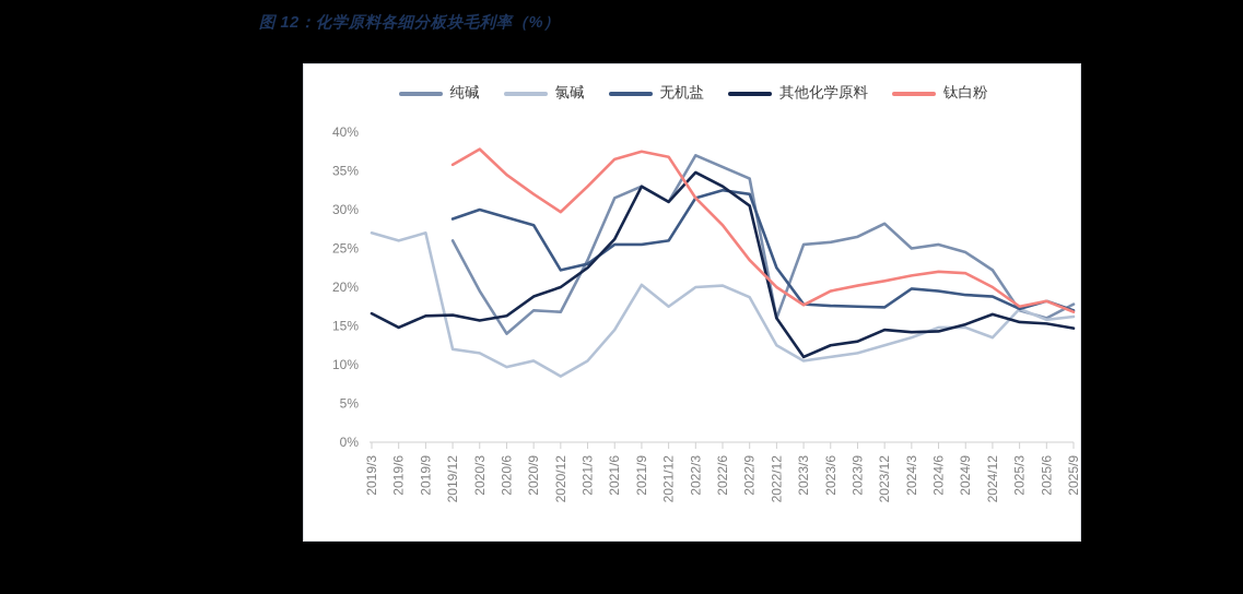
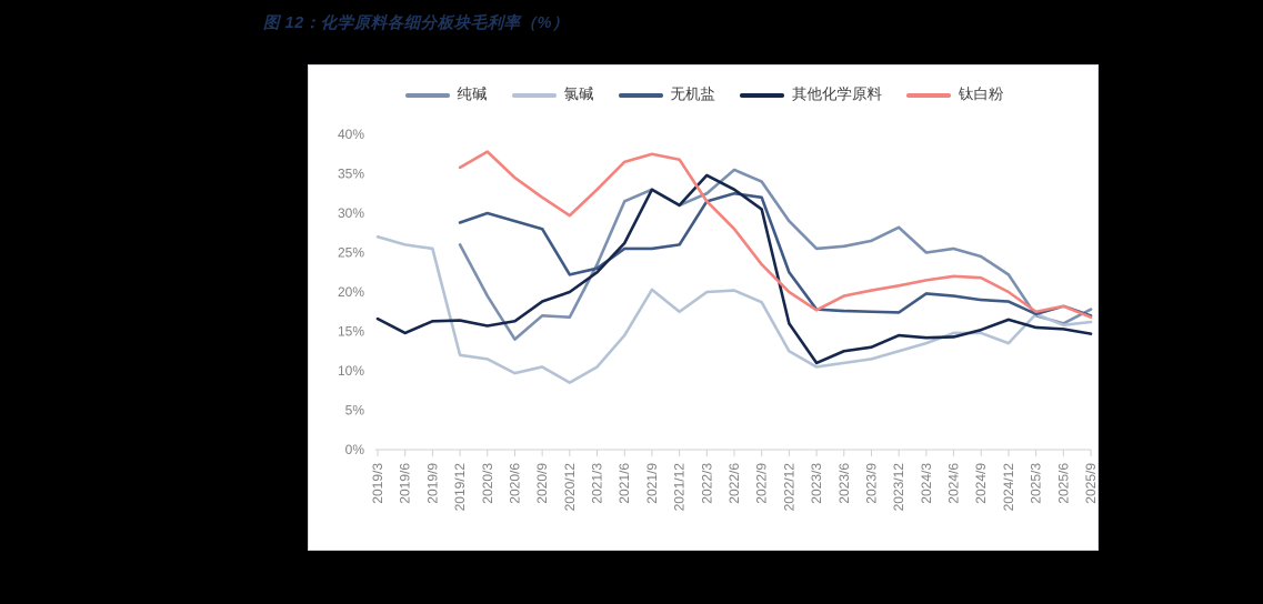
氯碱/2019/9: 27% -> 26%
纯碱/2022/3: 37% -> 32%
纯碱/2022/12: 16% -> 29%
